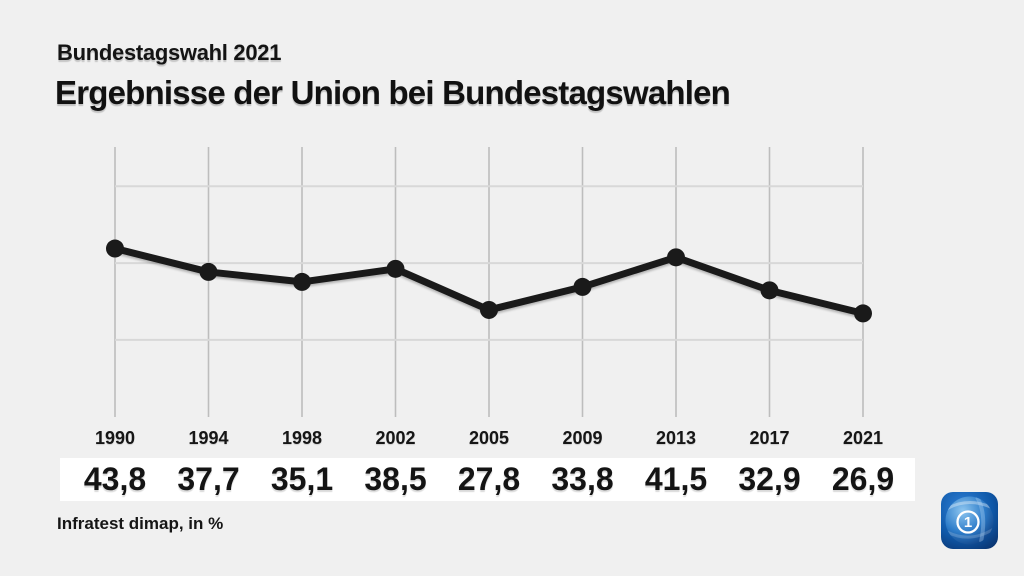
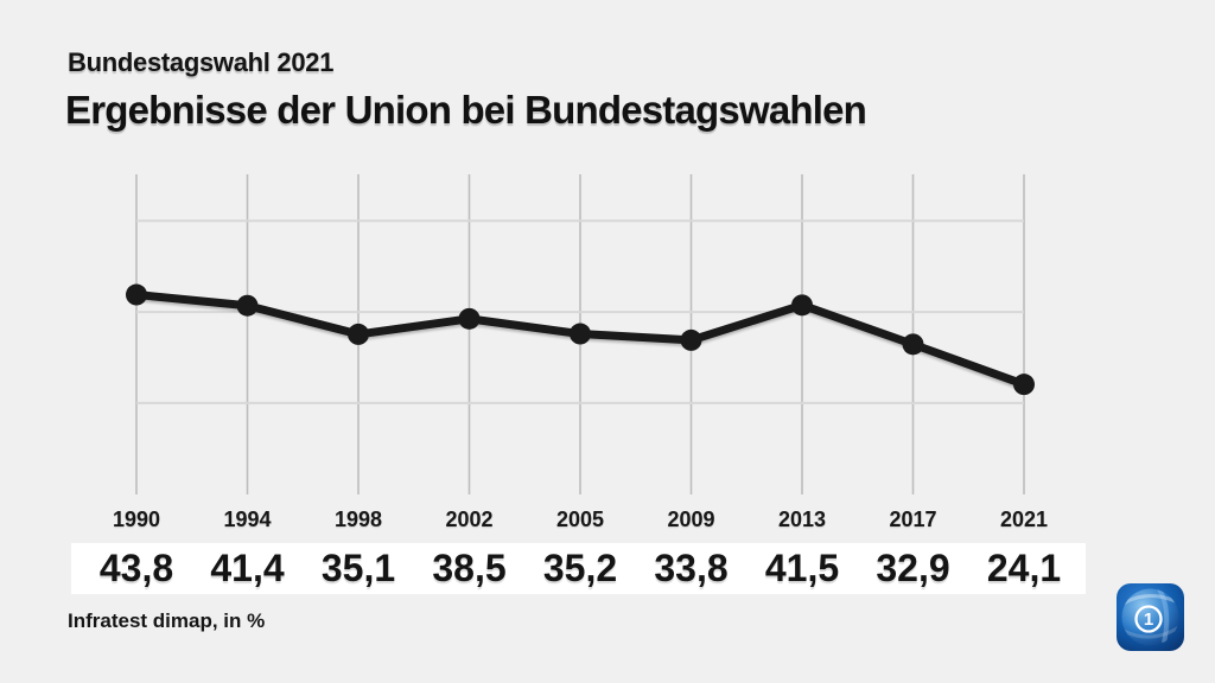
1994: 37,7 -> 41,4
2005: 27,8 -> 35,2
2021: 26,9 -> 24,1
